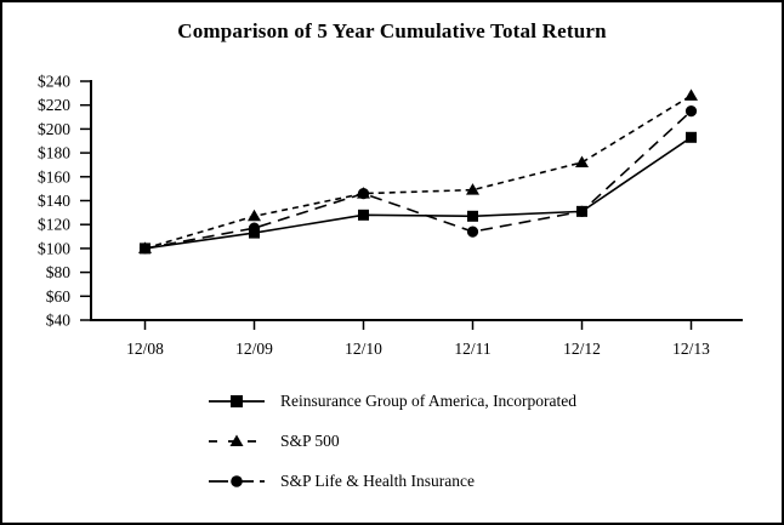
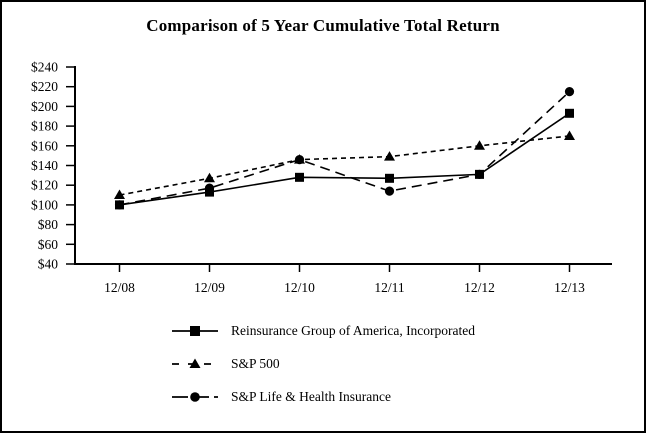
S&P 500/12/08: $100 -> $110
S&P 500/12/12: $170 -> $160
S&P 500/12/13: $230 -> $170
